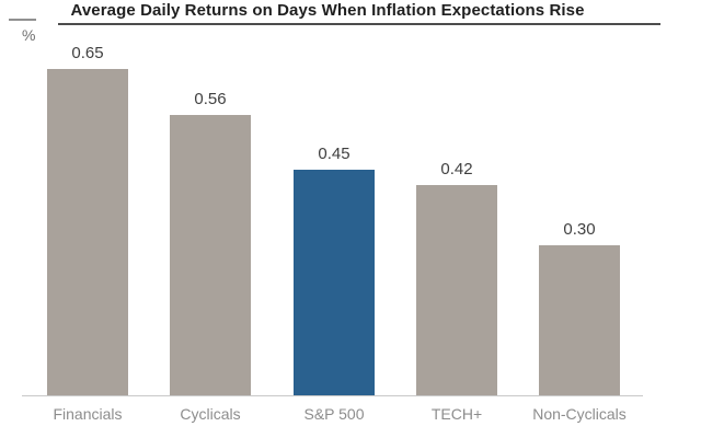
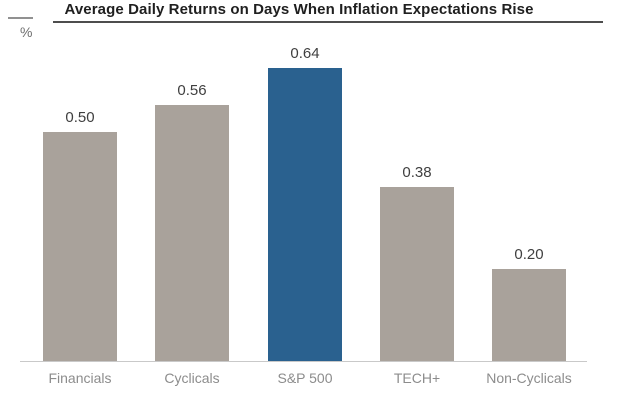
Financials: 0.65 -> 0.50
S&P 500: 0.45 -> 0.64
TECH+: 0.42 -> 0.38
Non-Cyclicals: 0.30 -> 0.20
